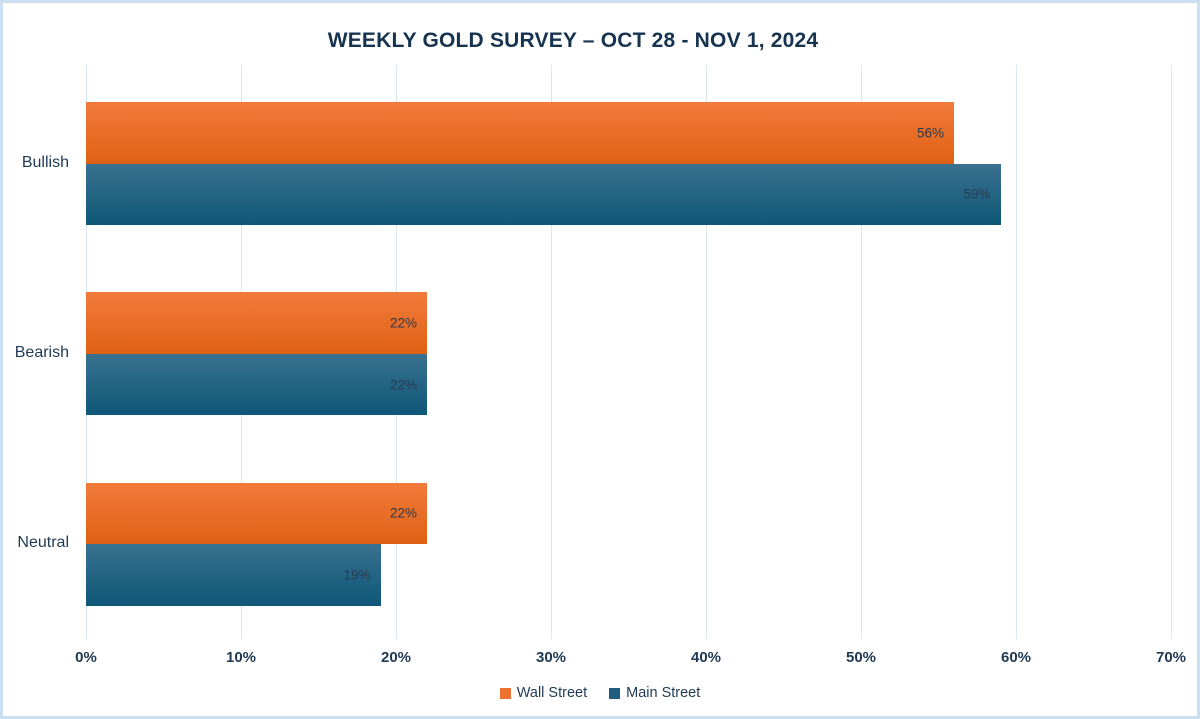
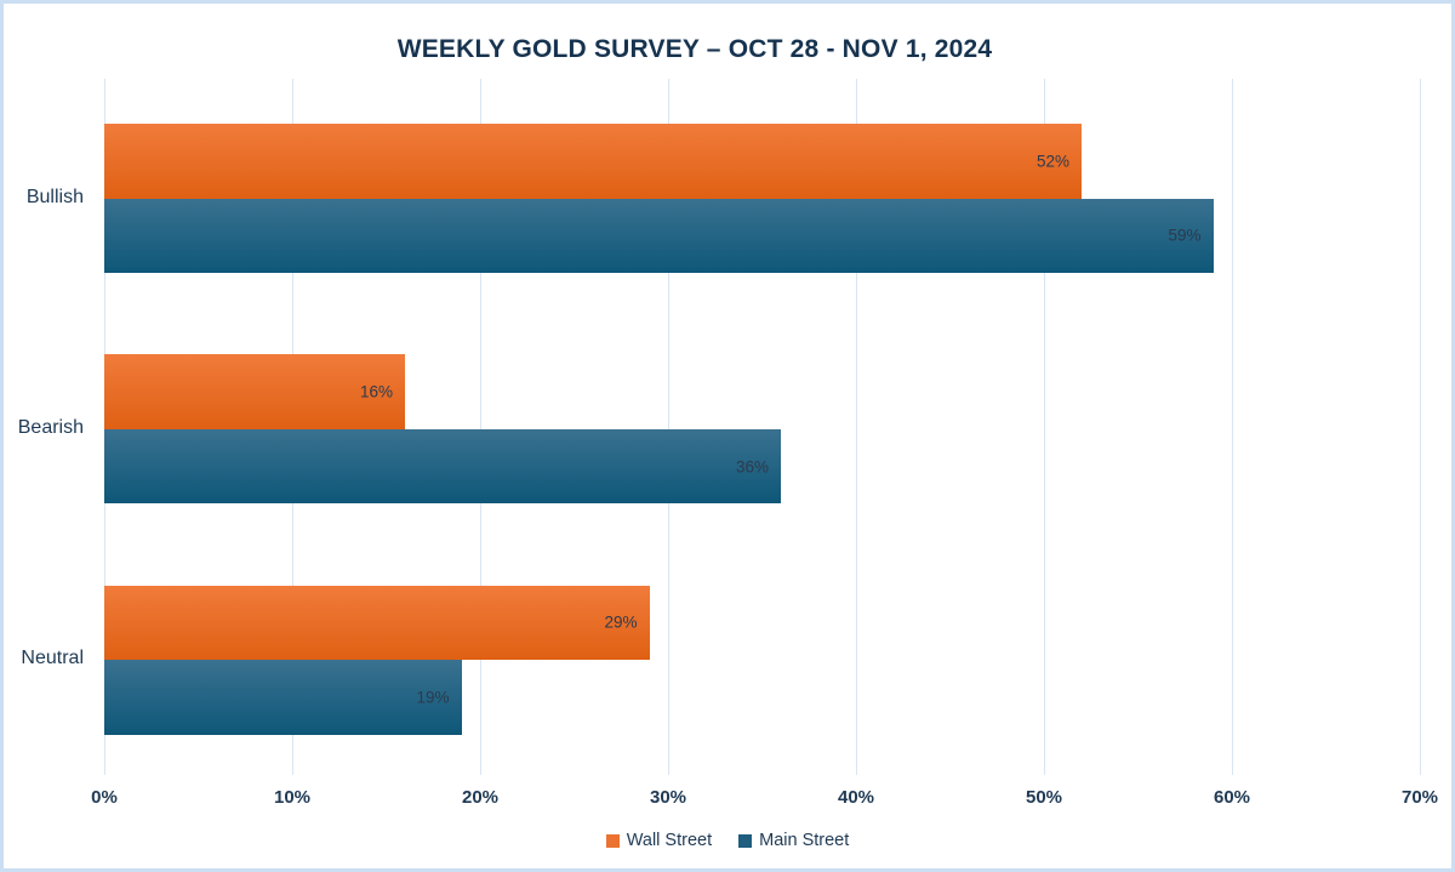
Wall Street/Bullish: 56% -> 52%
Wall Street/Bearish: 22% -> 16%
Main Street/Bearish: 22% -> 36%
Wall Street/Neutral: 22% -> 29%
